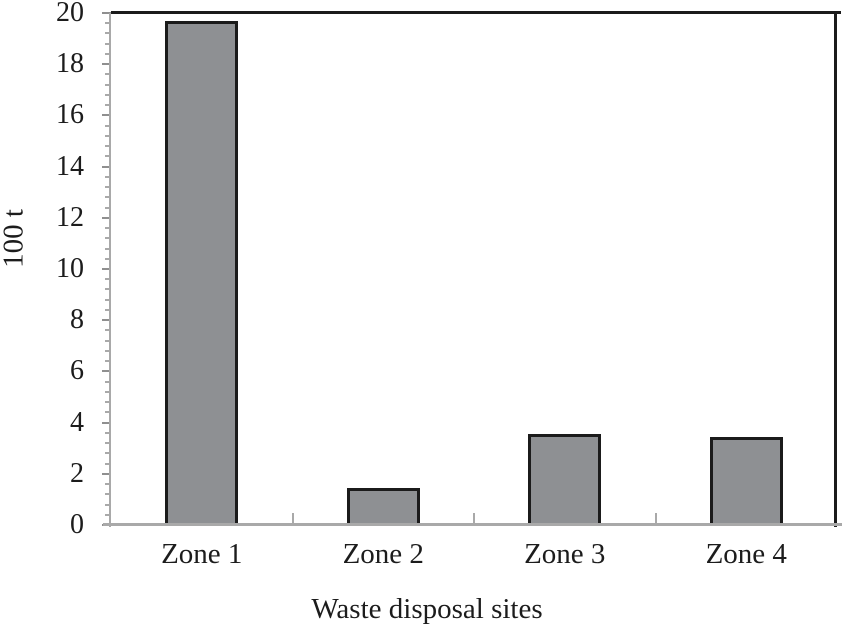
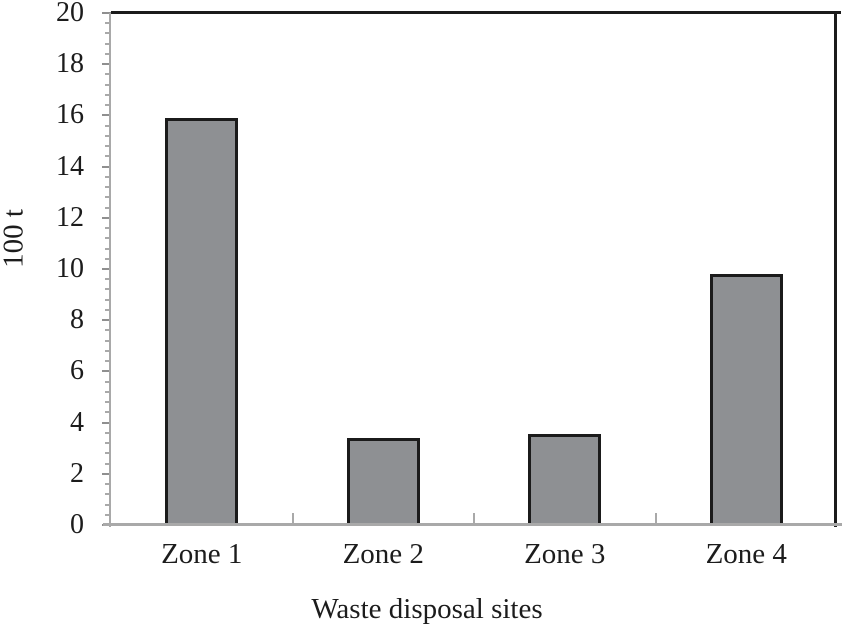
Zone 1: 19.7 -> 15.9
Zone 2: 1.4 -> 3.4
Zone 4: 3.5 -> 9.8
